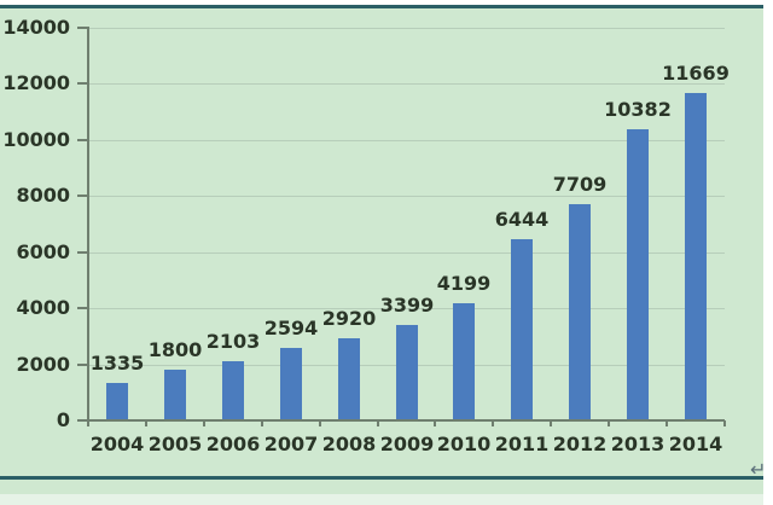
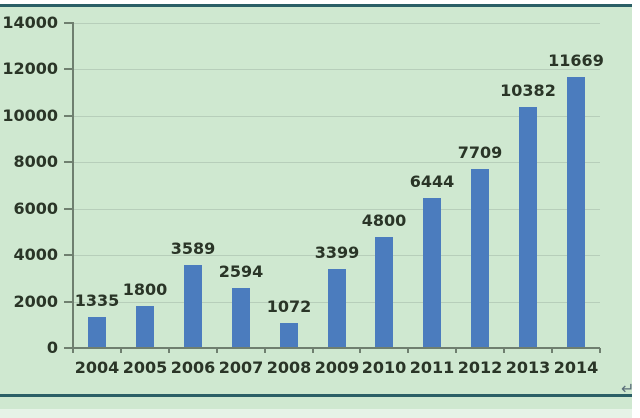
2006: 2103 -> 3589
2008: 2920 -> 1072
2010: 4199 -> 4800
